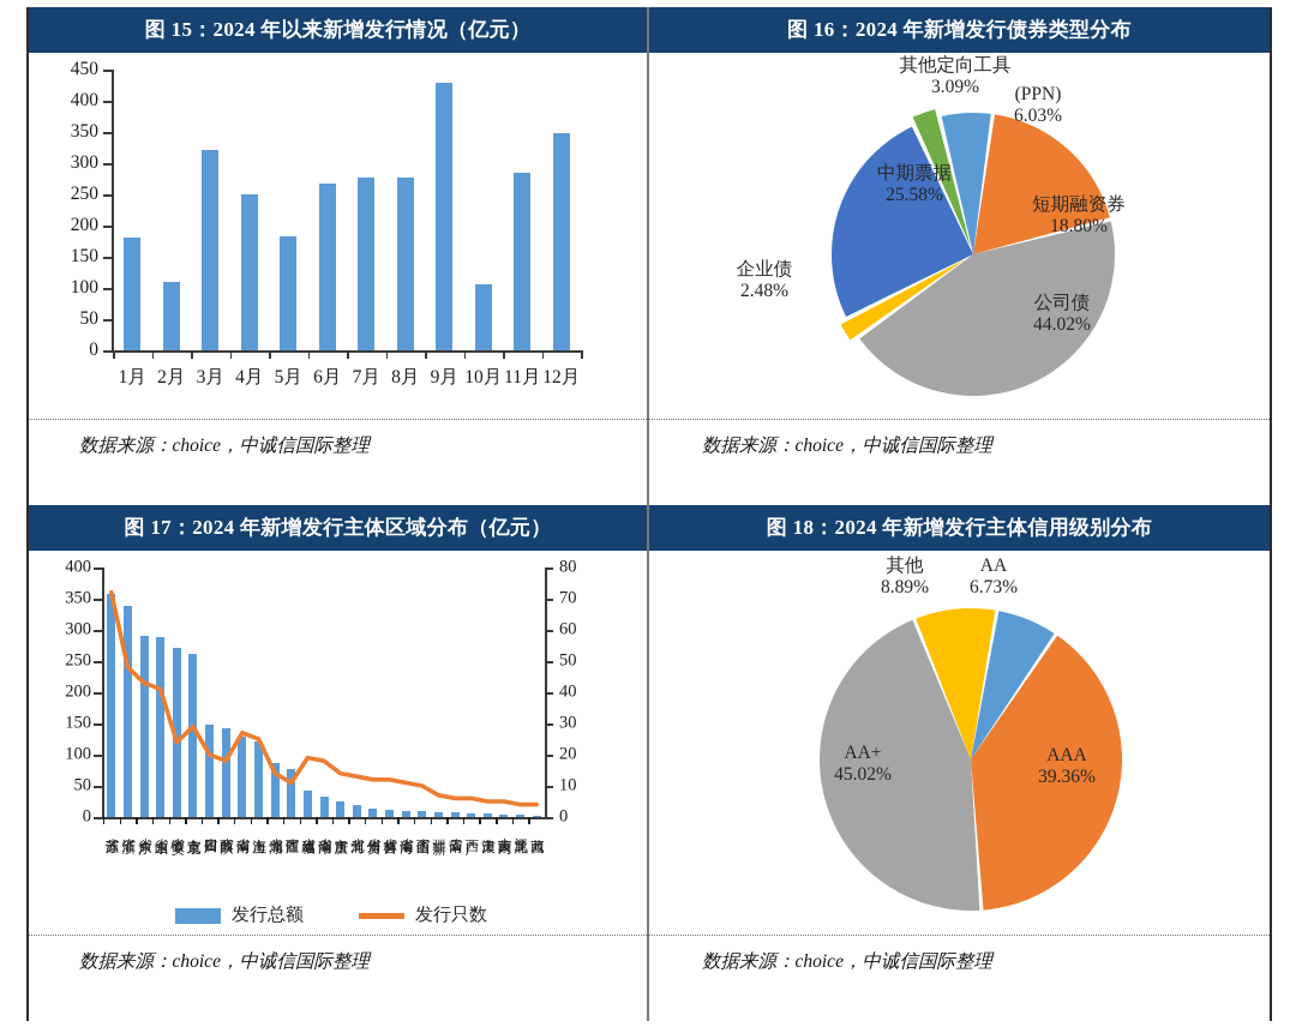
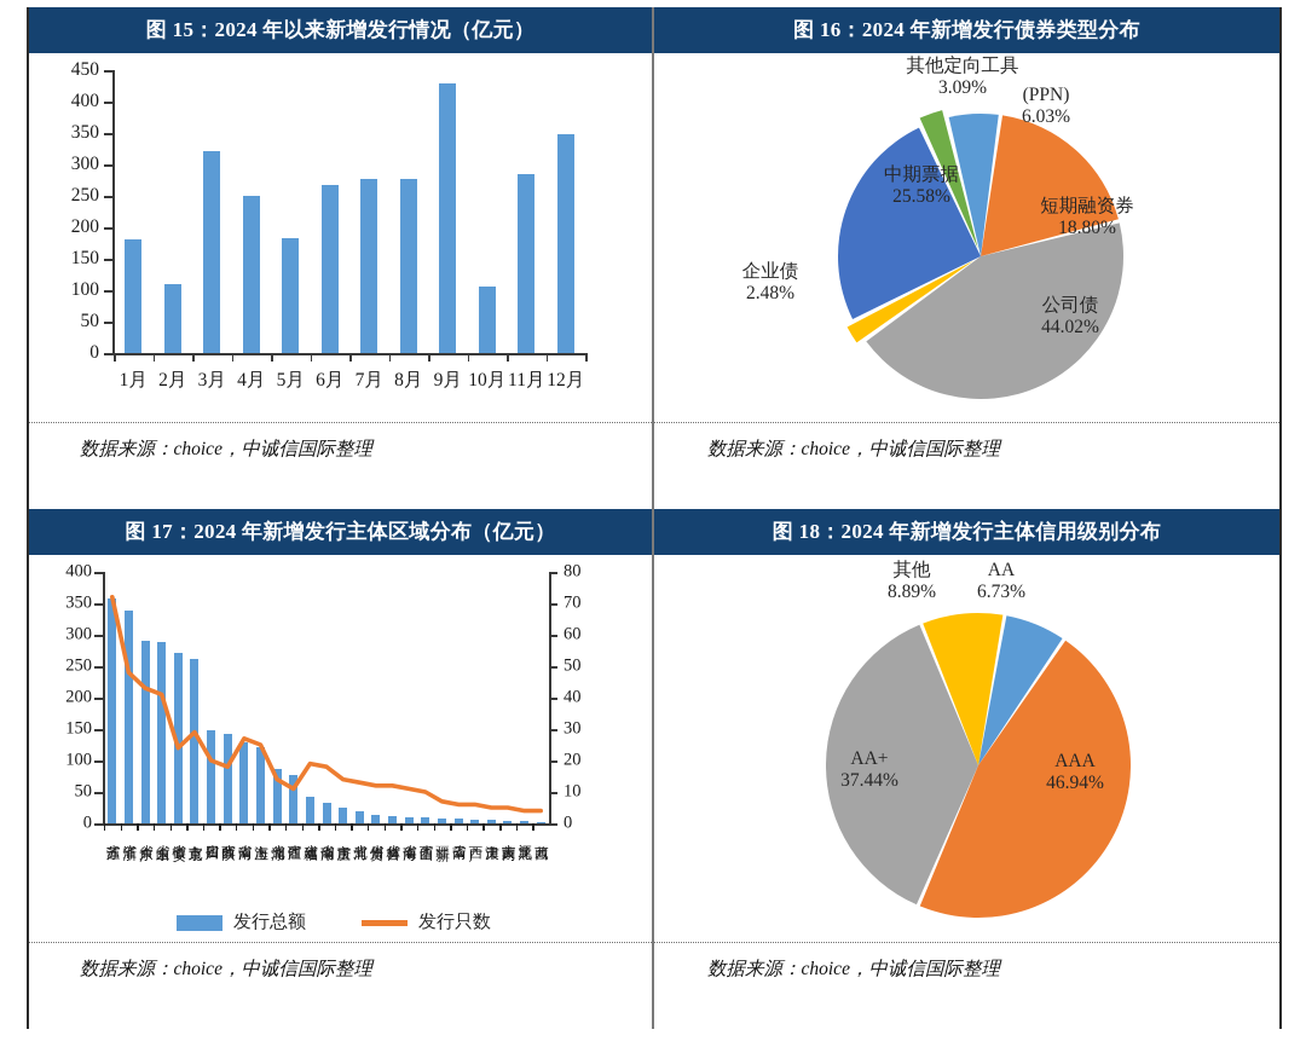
图 18：2024 年新增发行主体信用级别分布/AAA: 39.36% -> 46.94%
图 18：2024 年新增发行主体信用级别分布/AA+: 45.02% -> 37.44%
